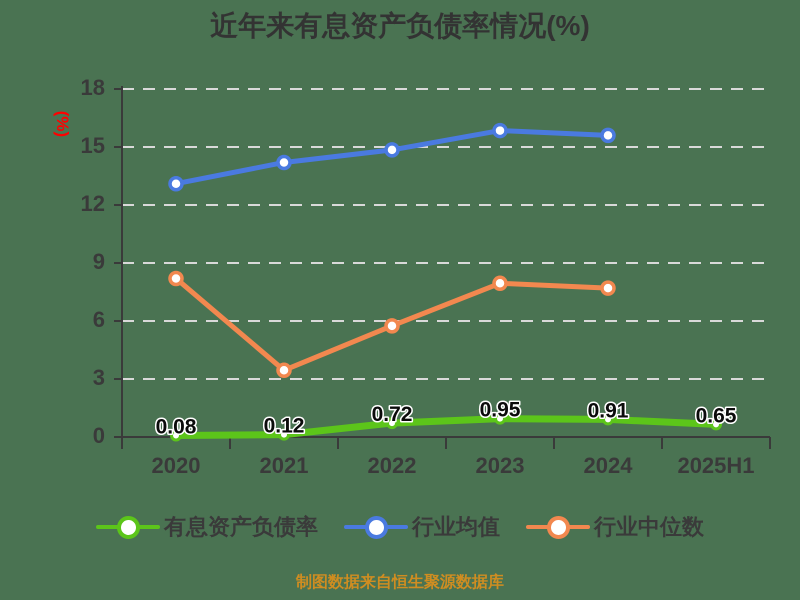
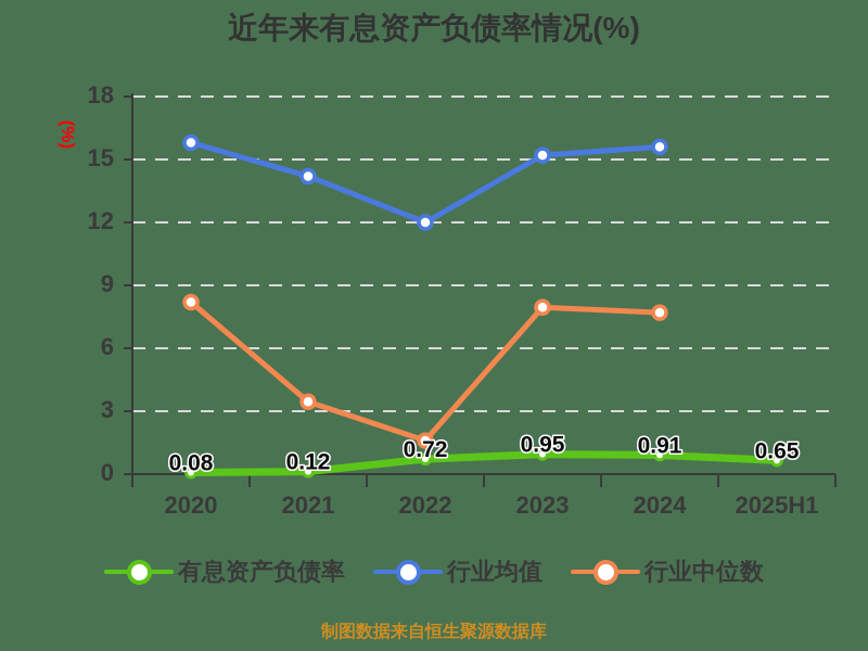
行业均值/2020: 13.1 -> 15.8
行业均值/2022: 14.8 -> 12.0
行业中位数/2022: 5.8 -> 1.6
行业均值/2023: 15.8 -> 15.2
